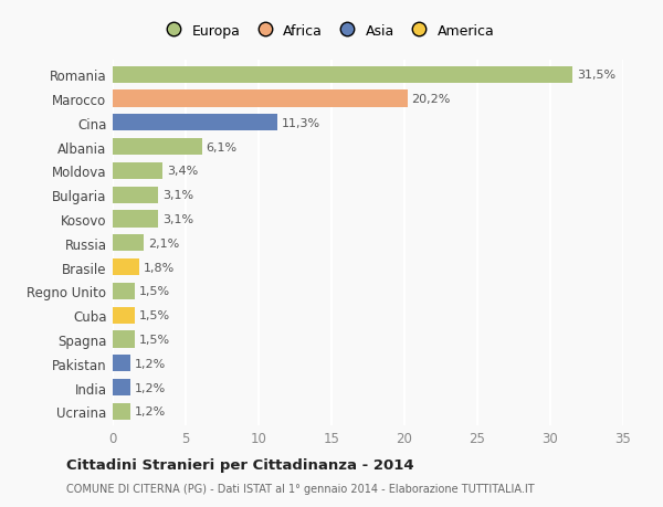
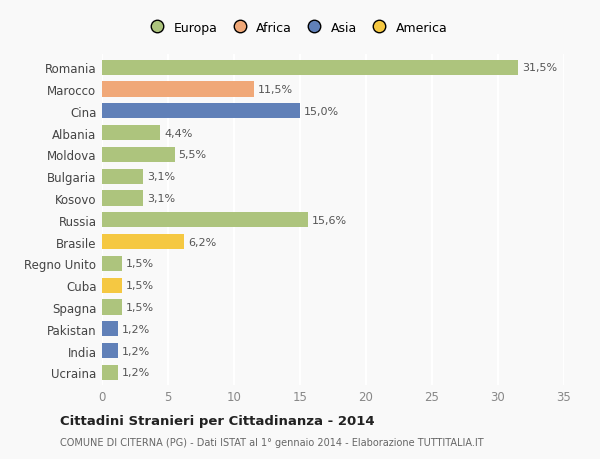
Marocco: 20,2% -> 11,5%
Cina: 11,3% -> 15,0%
Albania: 6,1% -> 4,4%
Moldova: 3,4% -> 5,5%
Russia: 2,1% -> 15,6%
Brasile: 1,8% -> 6,2%
